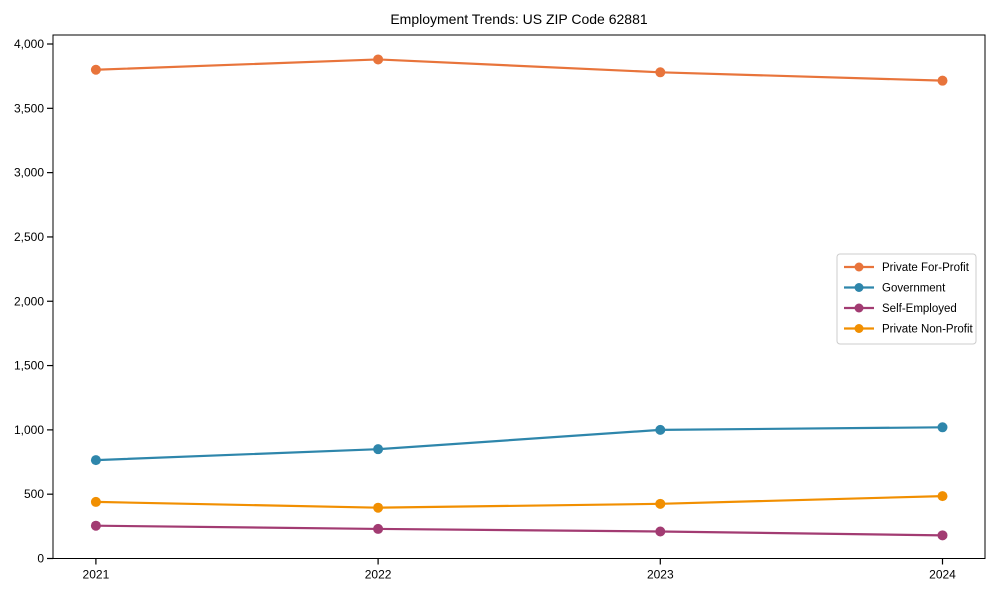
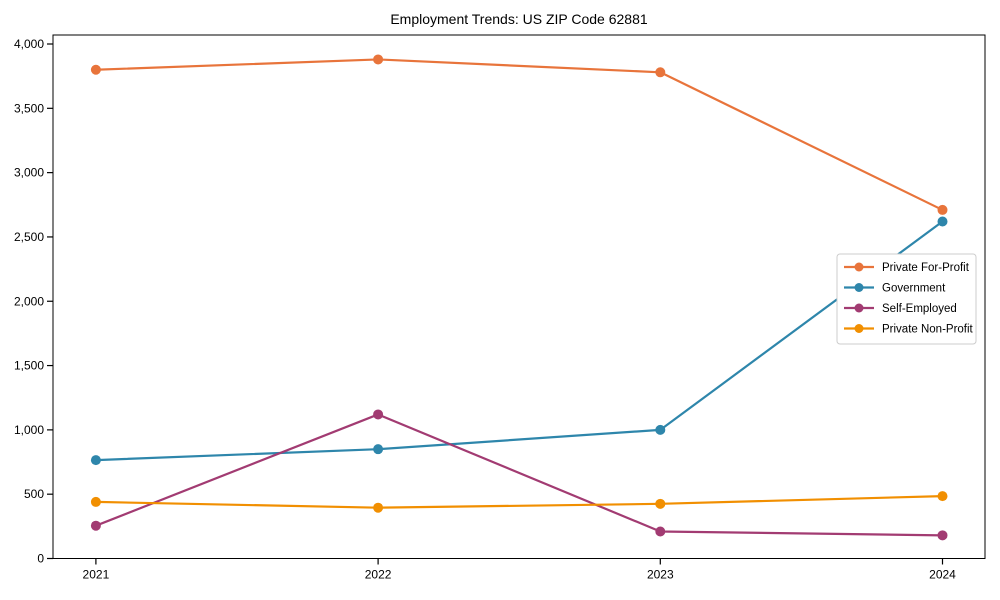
Self-Employed/2022: 230 -> 1120
Private For-Profit/2024: 3720 -> 2710
Government/2024: 1020 -> 2620
